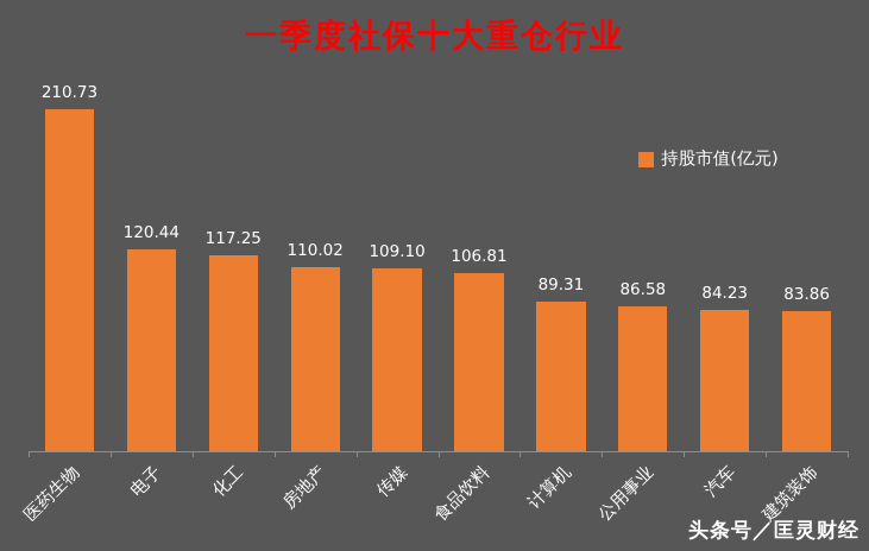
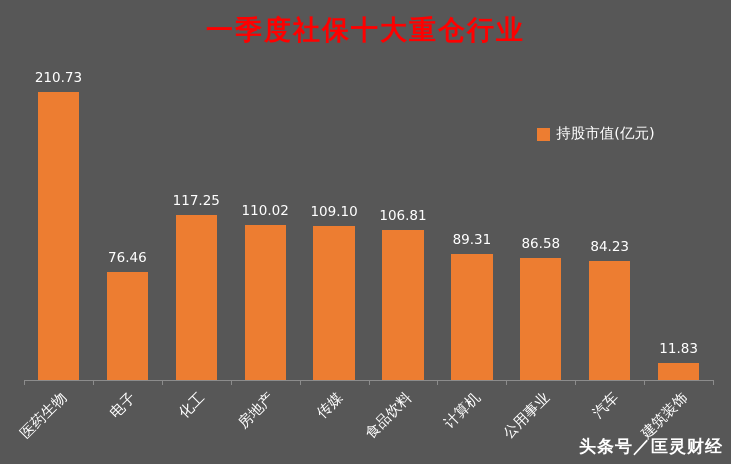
电子: 120.44 -> 76.46
建筑装饰: 83.86 -> 11.83
